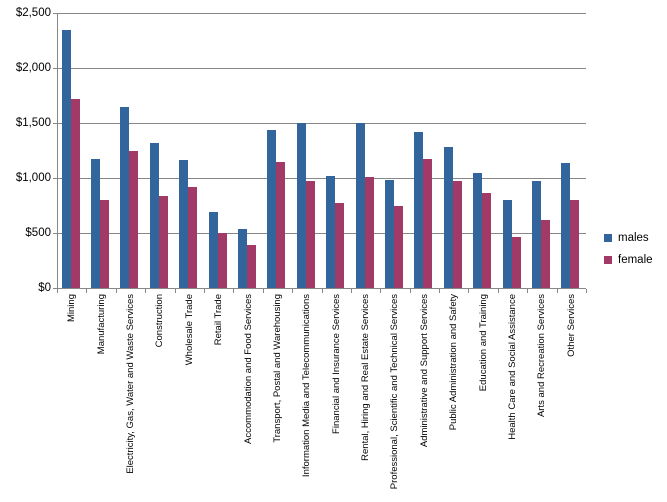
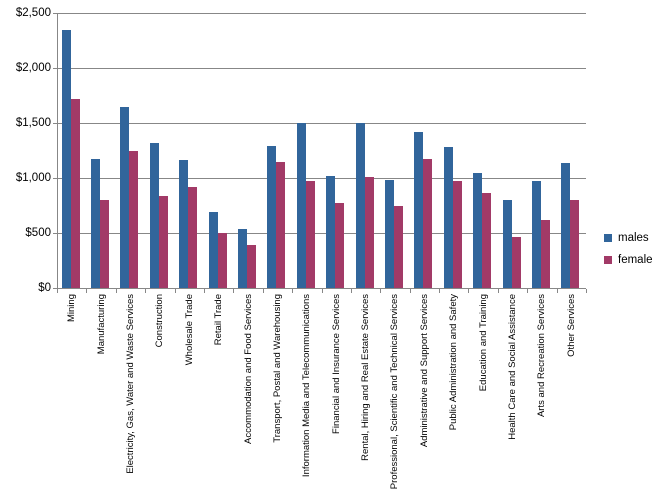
males/Transport, Postal and Warehousing: $1440 -> $1290
